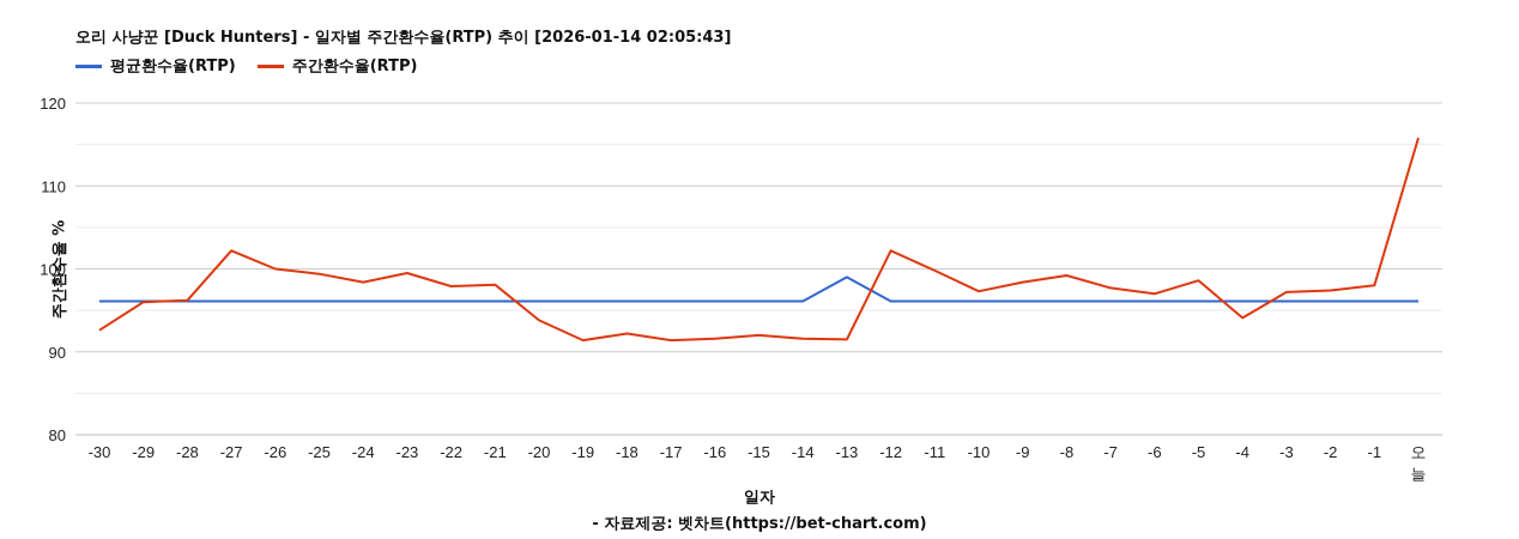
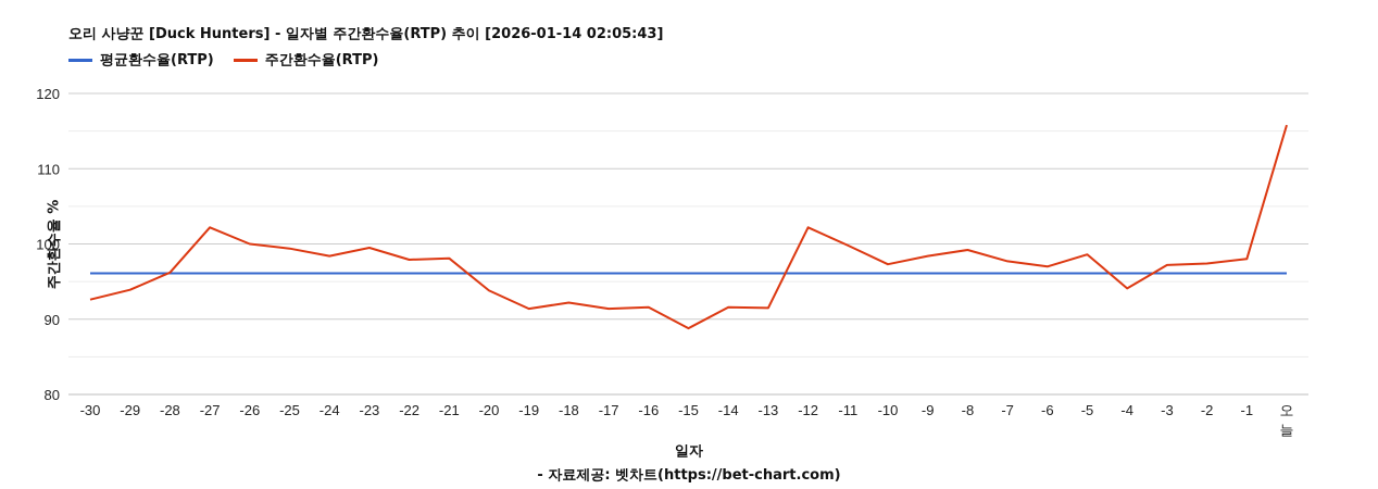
주간환수율(RTP)/-29: 96 -> 94
주간환수율(RTP)/-15: 92 -> 89
평균환수율(RTP)/-13: 99 -> 96
